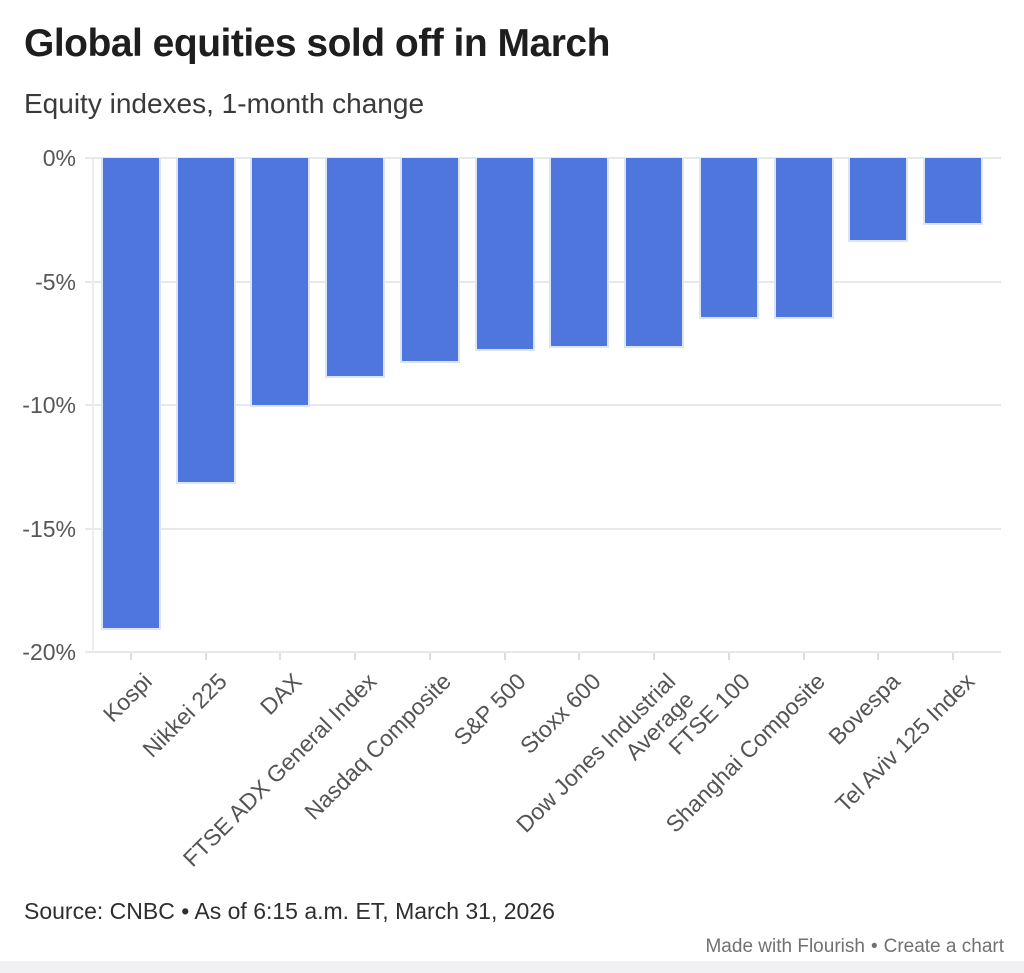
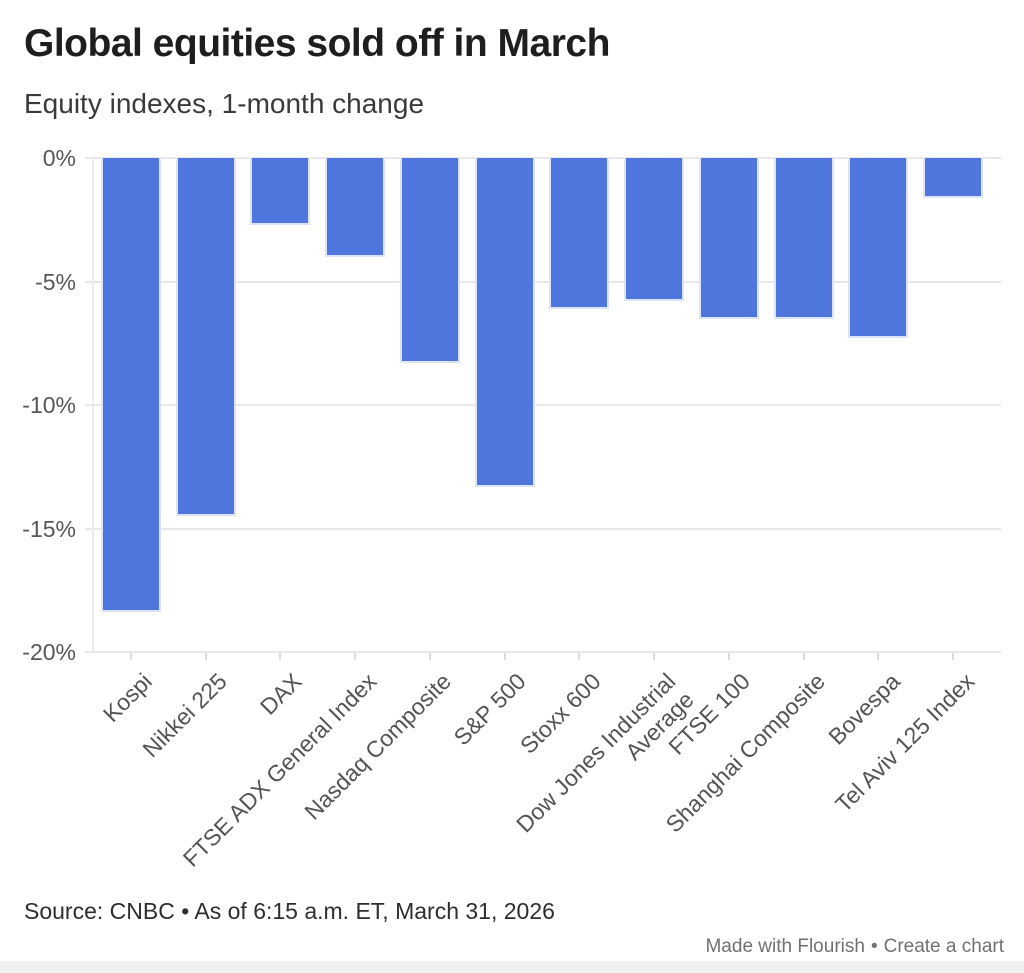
Kospi: -19.1% -> -18.4%
Nikkei 225: -13.2% -> -14.5%
DAX: -10.1% -> -2.7%
FTSE ADX General Index: -8.9% -> -4.0%
S&P 500: -7.8% -> -13.3%
Stoxx 600: -7.7% -> -6.1%
Dow Jones Industrial Average: -7.7% -> -5.8%
Bovespa: -3.4% -> -7.3%
Tel Aviv 125 Index: -2.7% -> -1.6%
